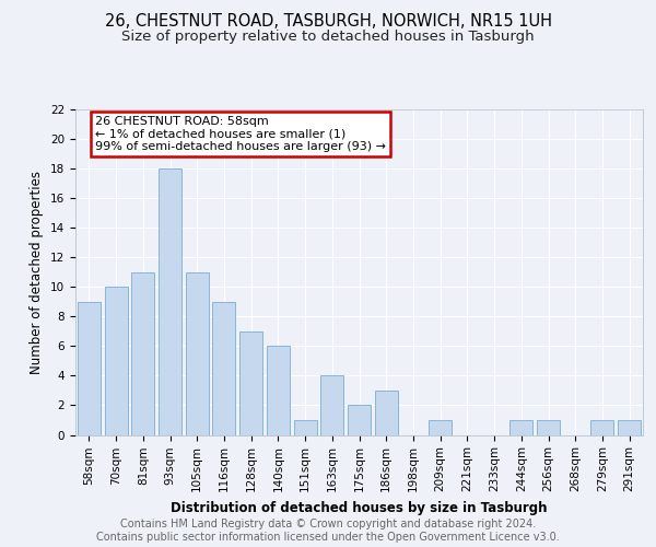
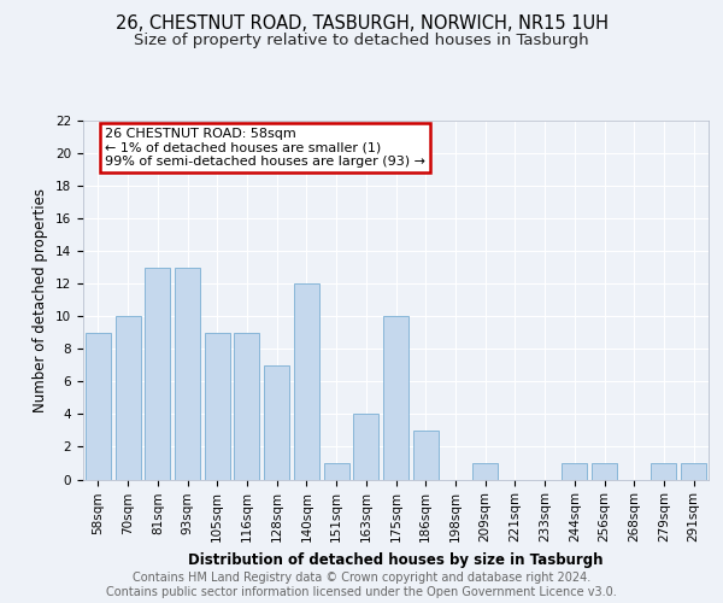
81sqm: 11 -> 13
93sqm: 18 -> 13
105sqm: 11 -> 9
140sqm: 6 -> 12
175sqm: 2 -> 10
